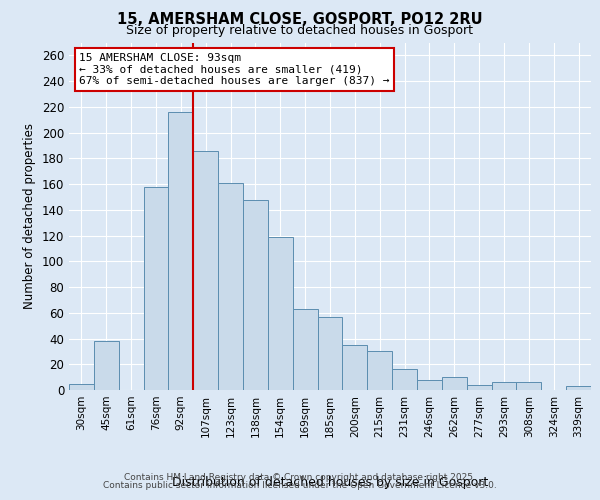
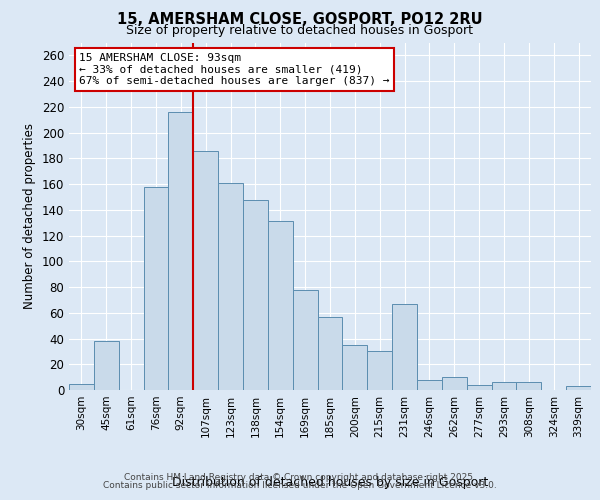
154sqm: 119 -> 131
169sqm: 63 -> 78
231sqm: 16 -> 67
